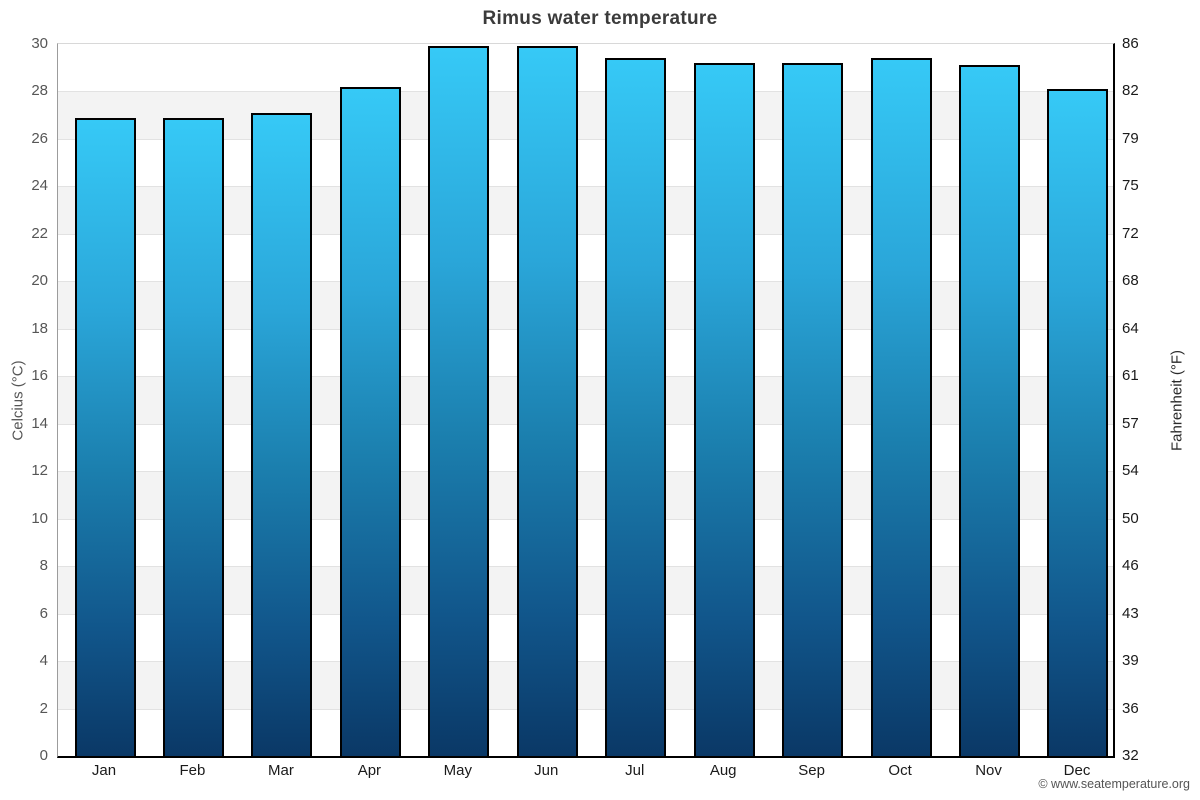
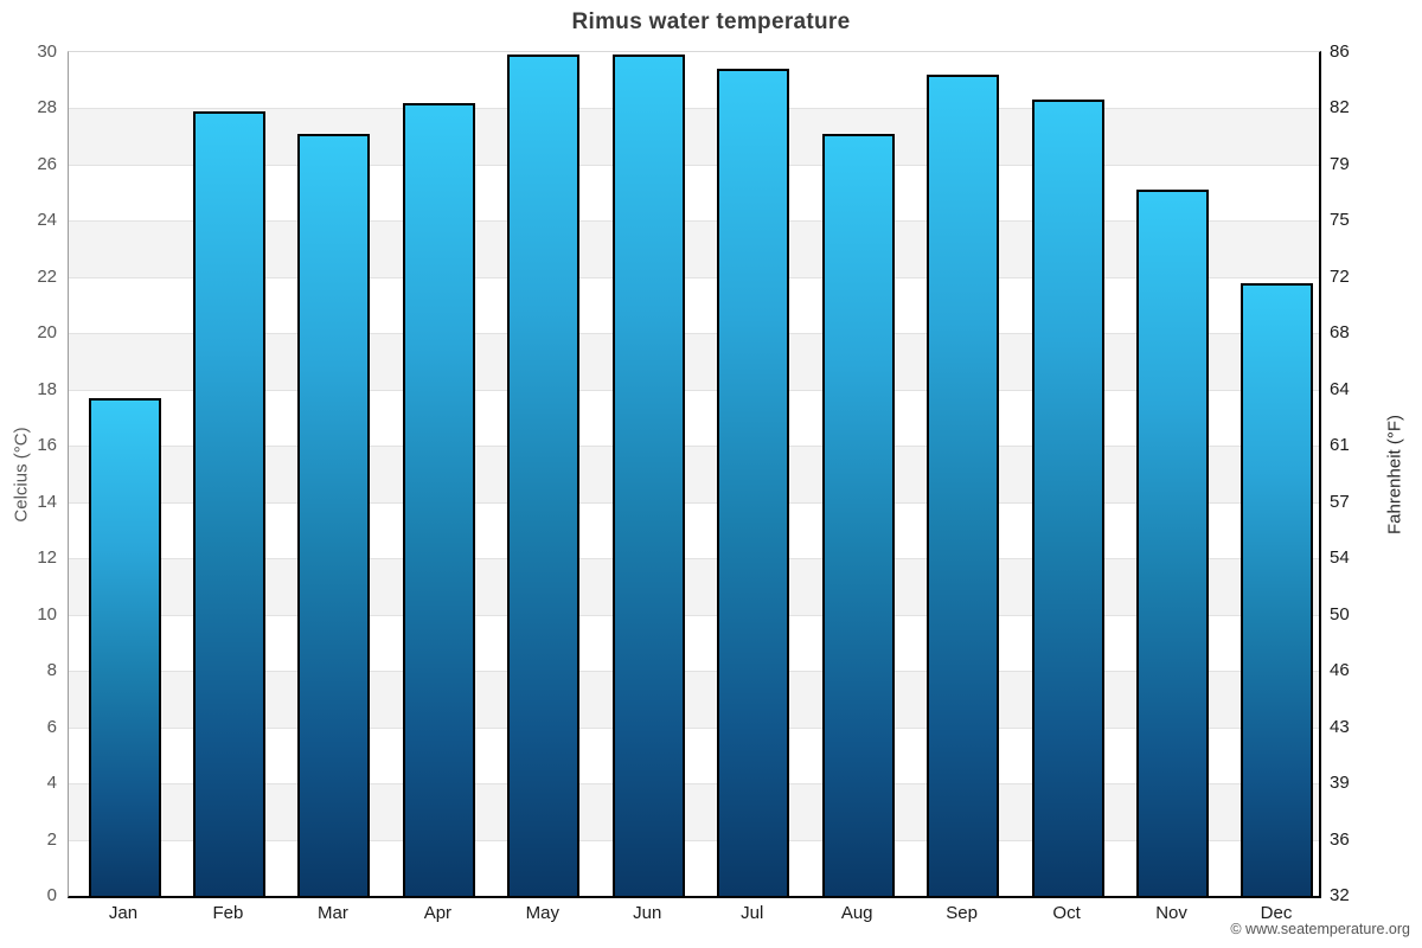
Jan: 26.9 -> 17.7
Feb: 26.9 -> 27.9
Aug: 29.2 -> 27.1
Oct: 29.4 -> 28.3
Nov: 29.1 -> 25.1
Dec: 28.1 -> 21.8
